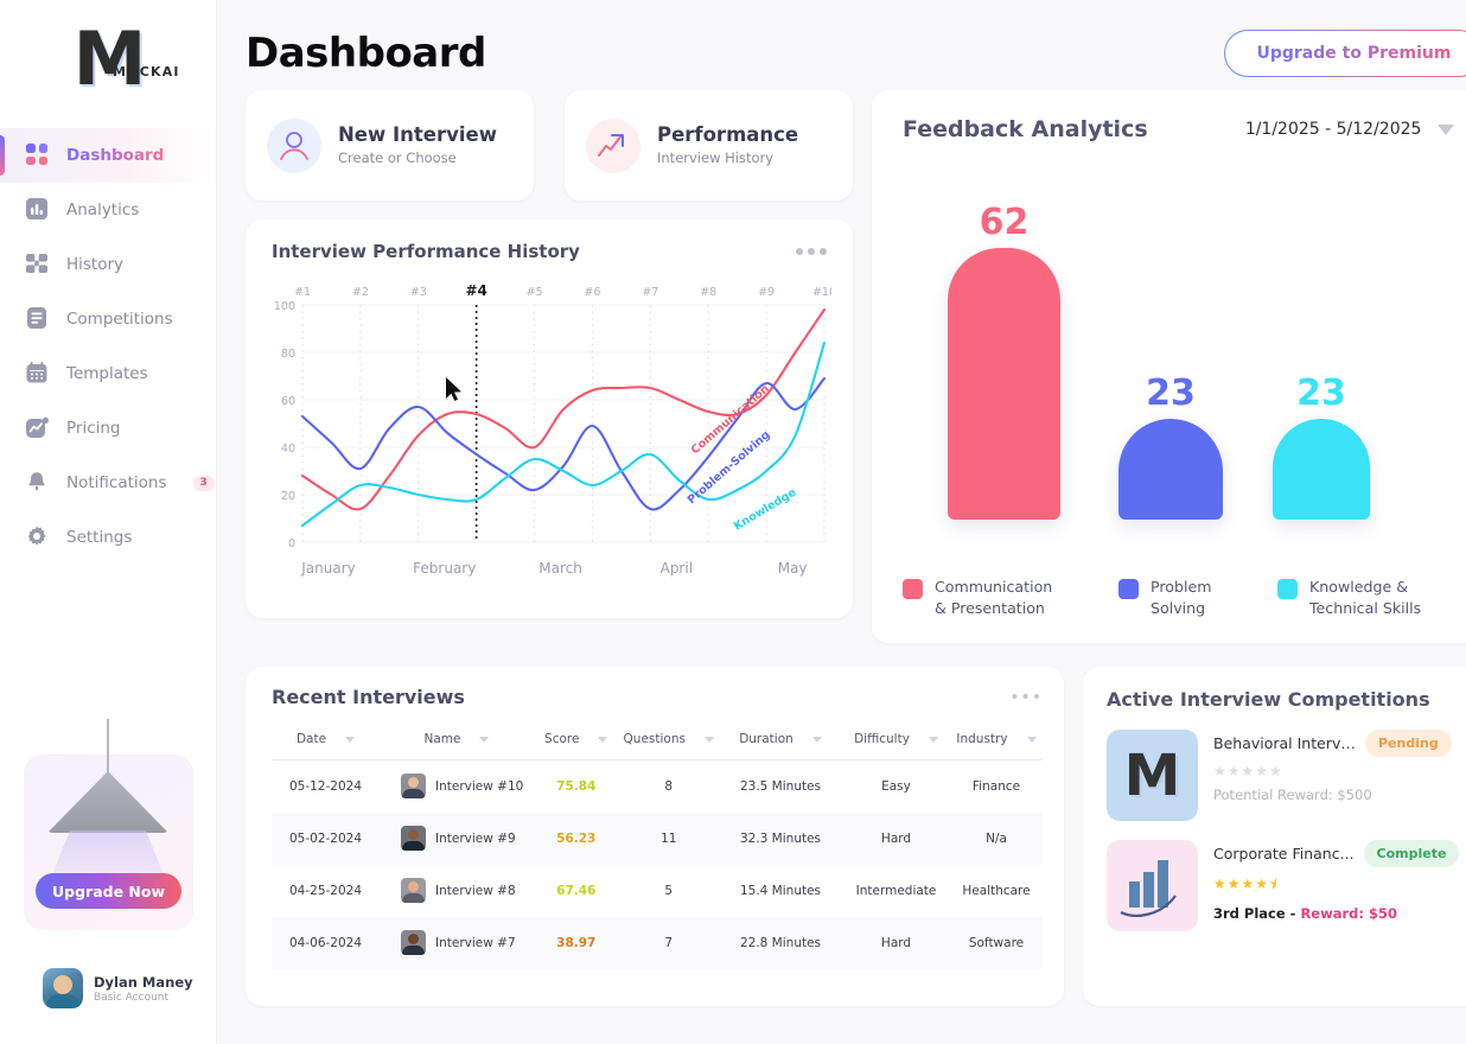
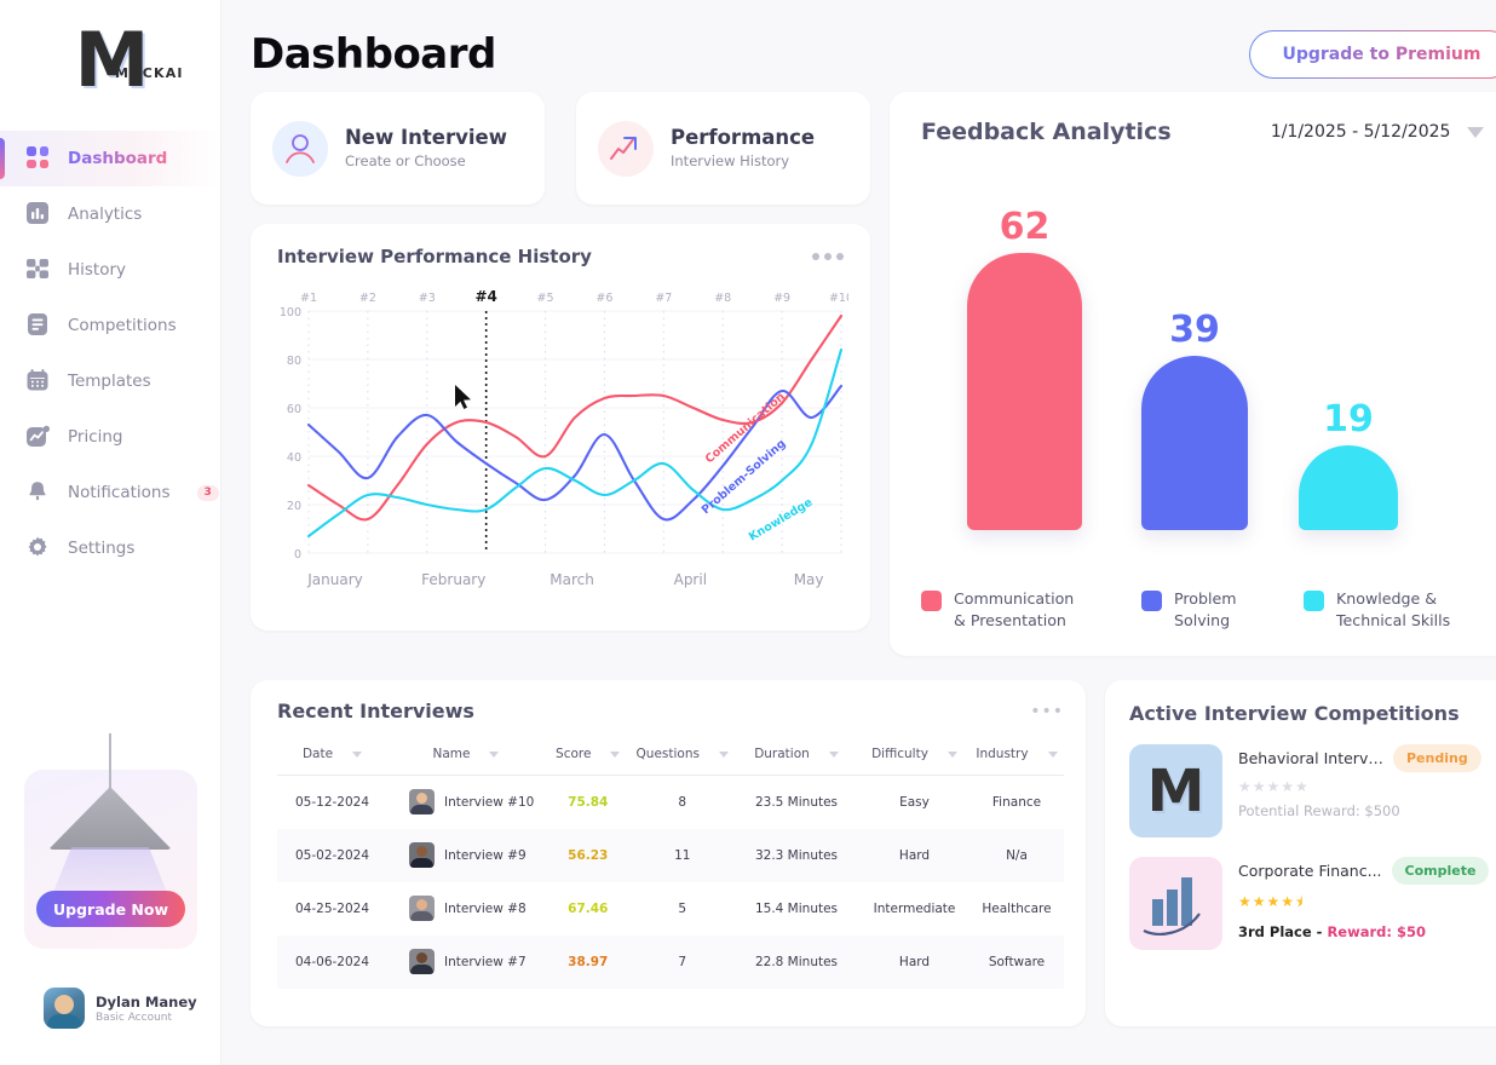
Feedback Analytics/Problem Solving: 23 -> 39
Feedback Analytics/Knowledge & Technical Skills: 23 -> 19
